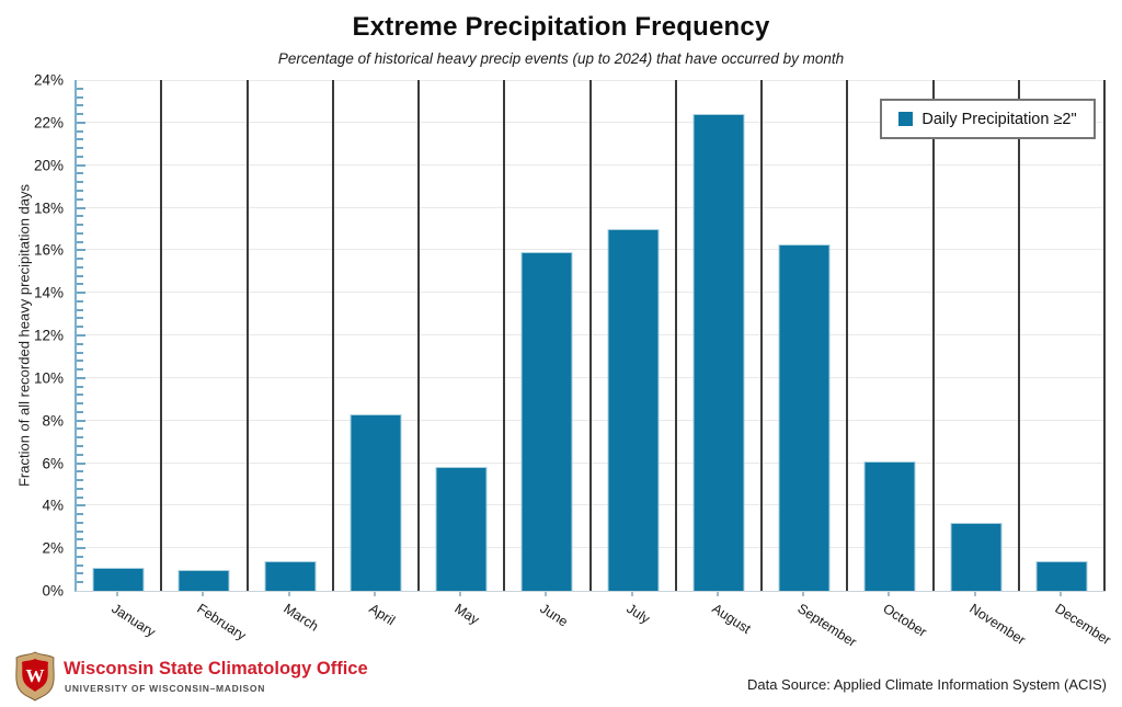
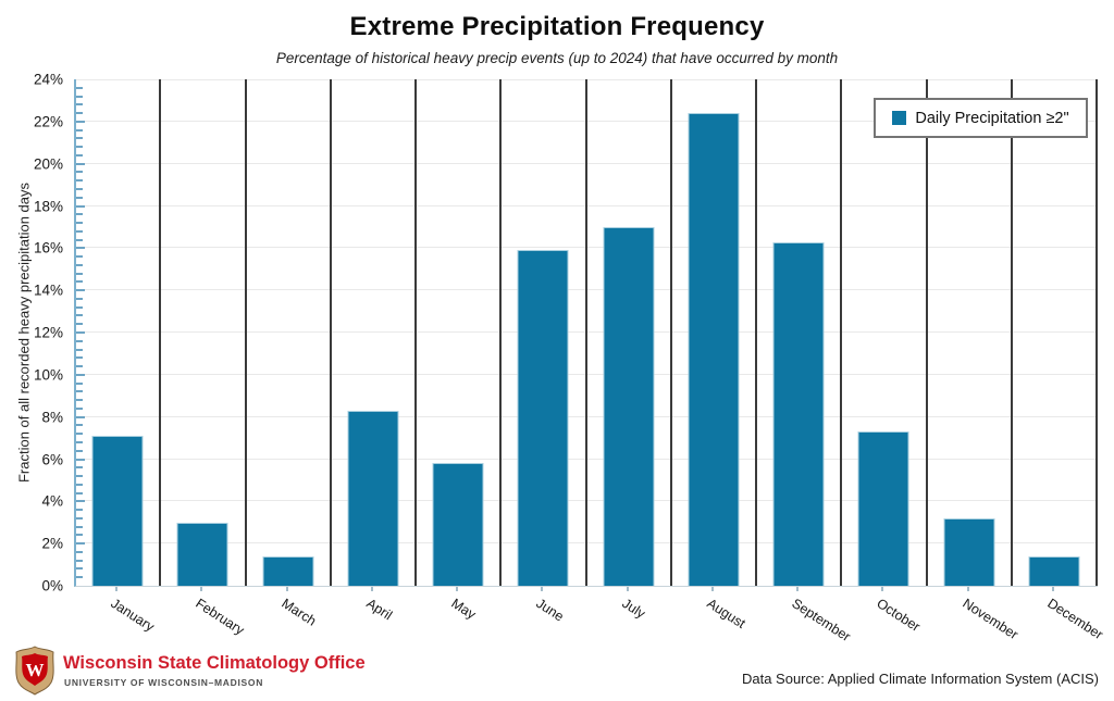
January: 1.1% -> 7.1%
February: 1.0% -> 3.0%
October: 6.1% -> 7.3%
